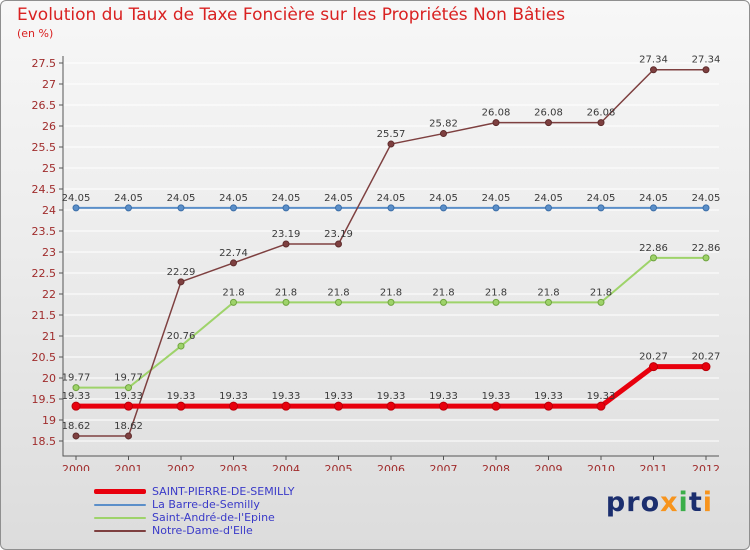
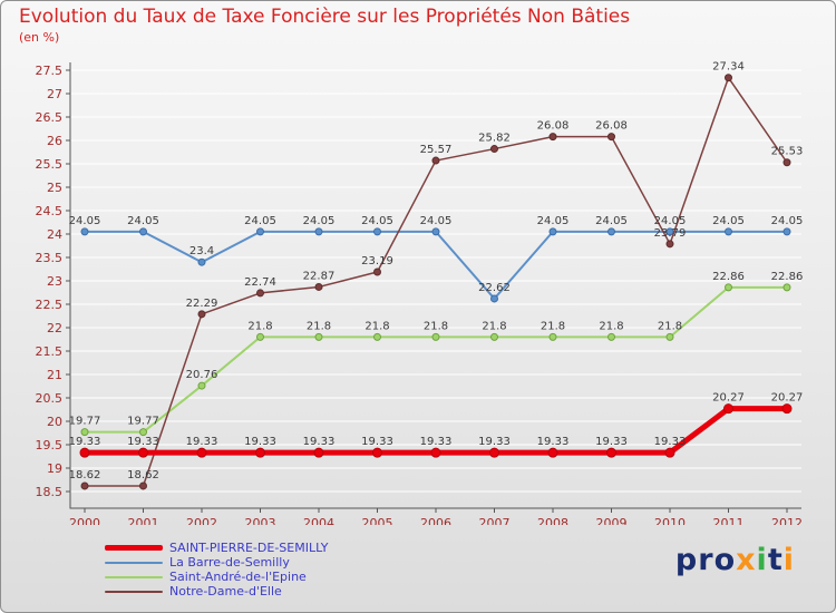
La Barre-de-Semilly/2002: 24.05 -> 23.4
Notre-Dame-d'Elle/2004: 23.19 -> 22.87
La Barre-de-Semilly/2007: 24.05 -> 22.62
Notre-Dame-d'Elle/2010: 26.08 -> 23.79
Notre-Dame-d'Elle/2012: 27.34 -> 25.53
